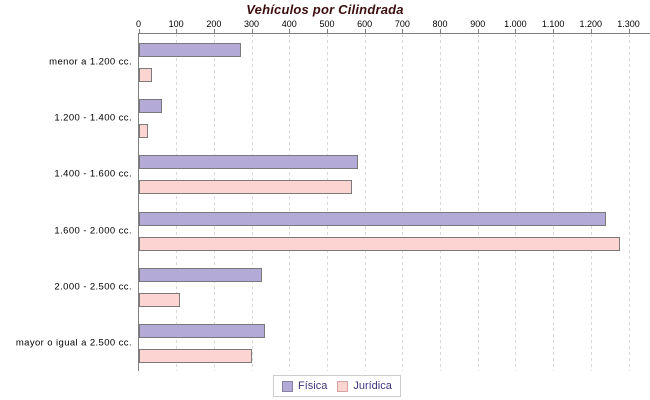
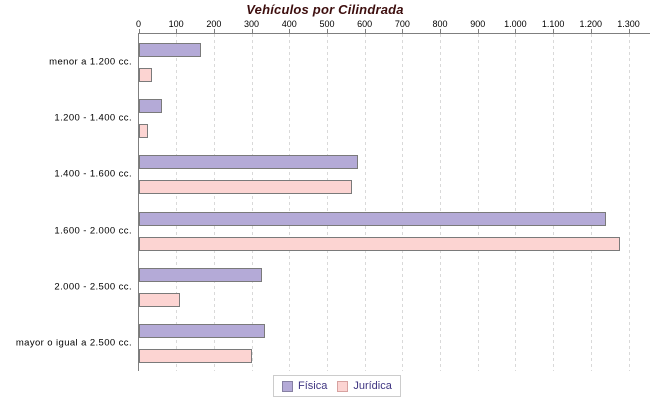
Física/menor a 1.200 cc.: 270 -> 160
